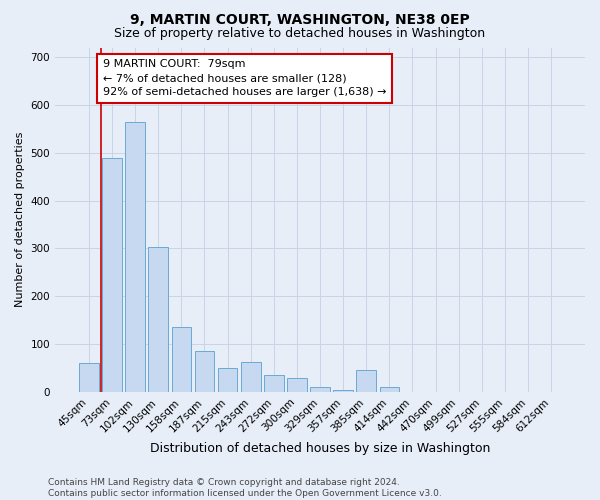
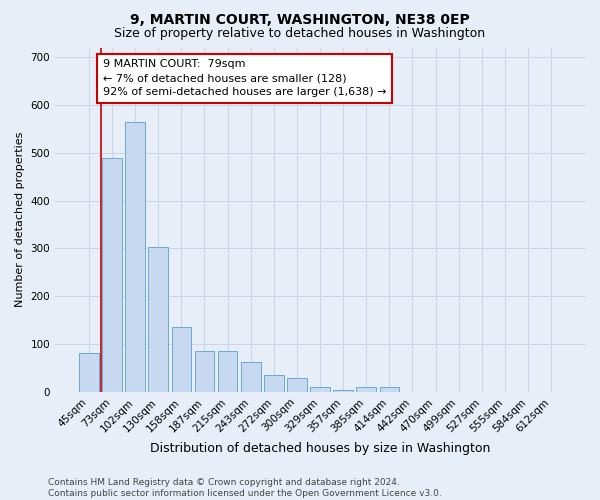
45sqm: 60 -> 82
215sqm: 50 -> 85
385sqm: 45 -> 10
